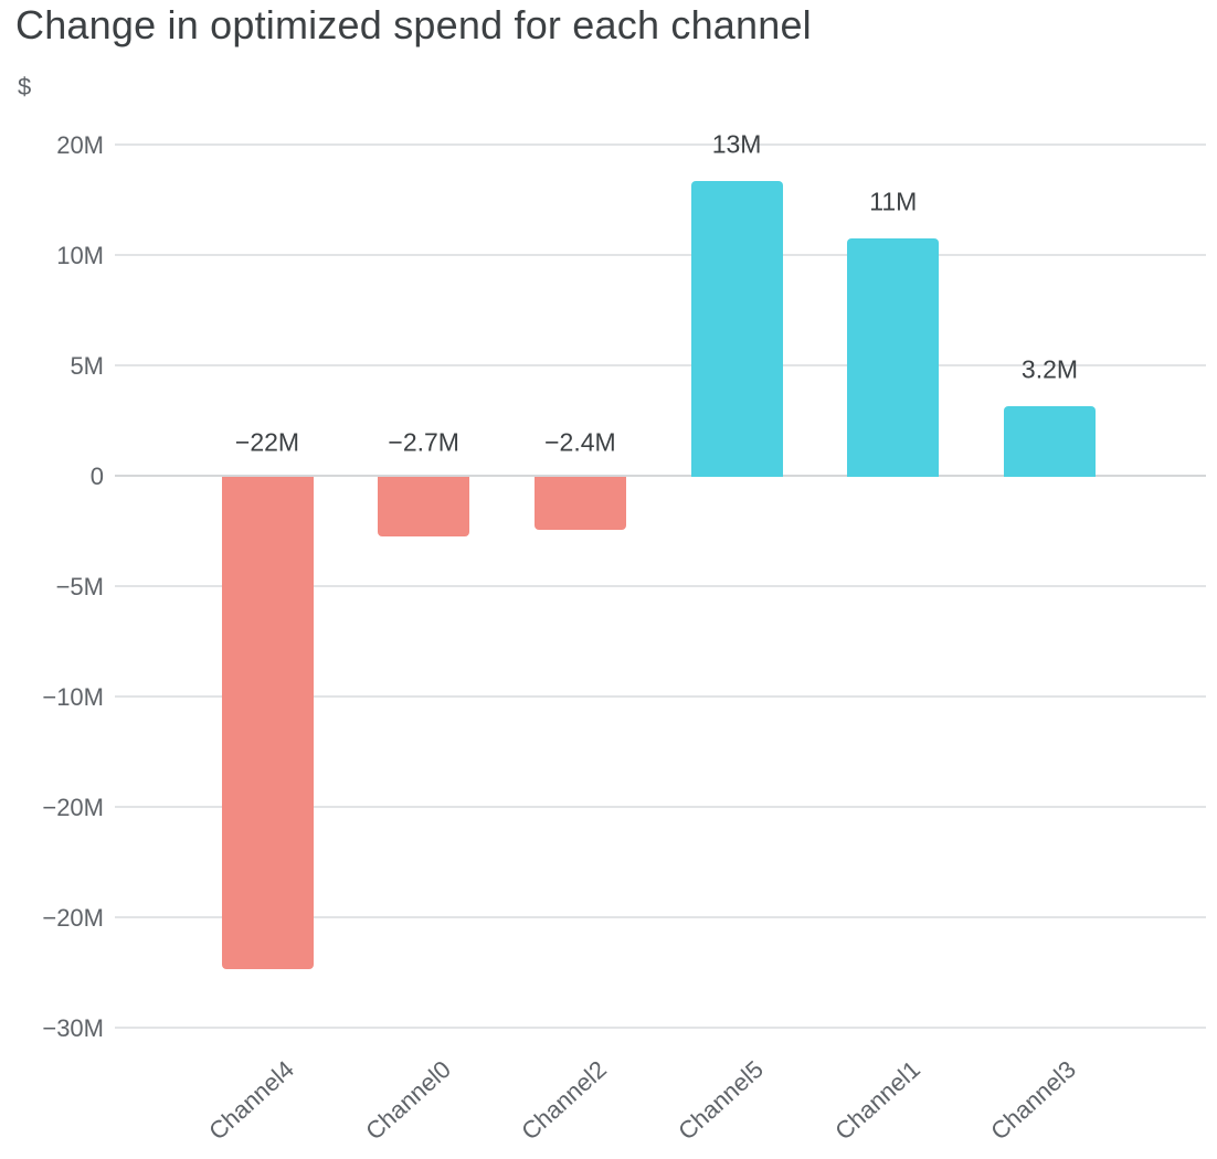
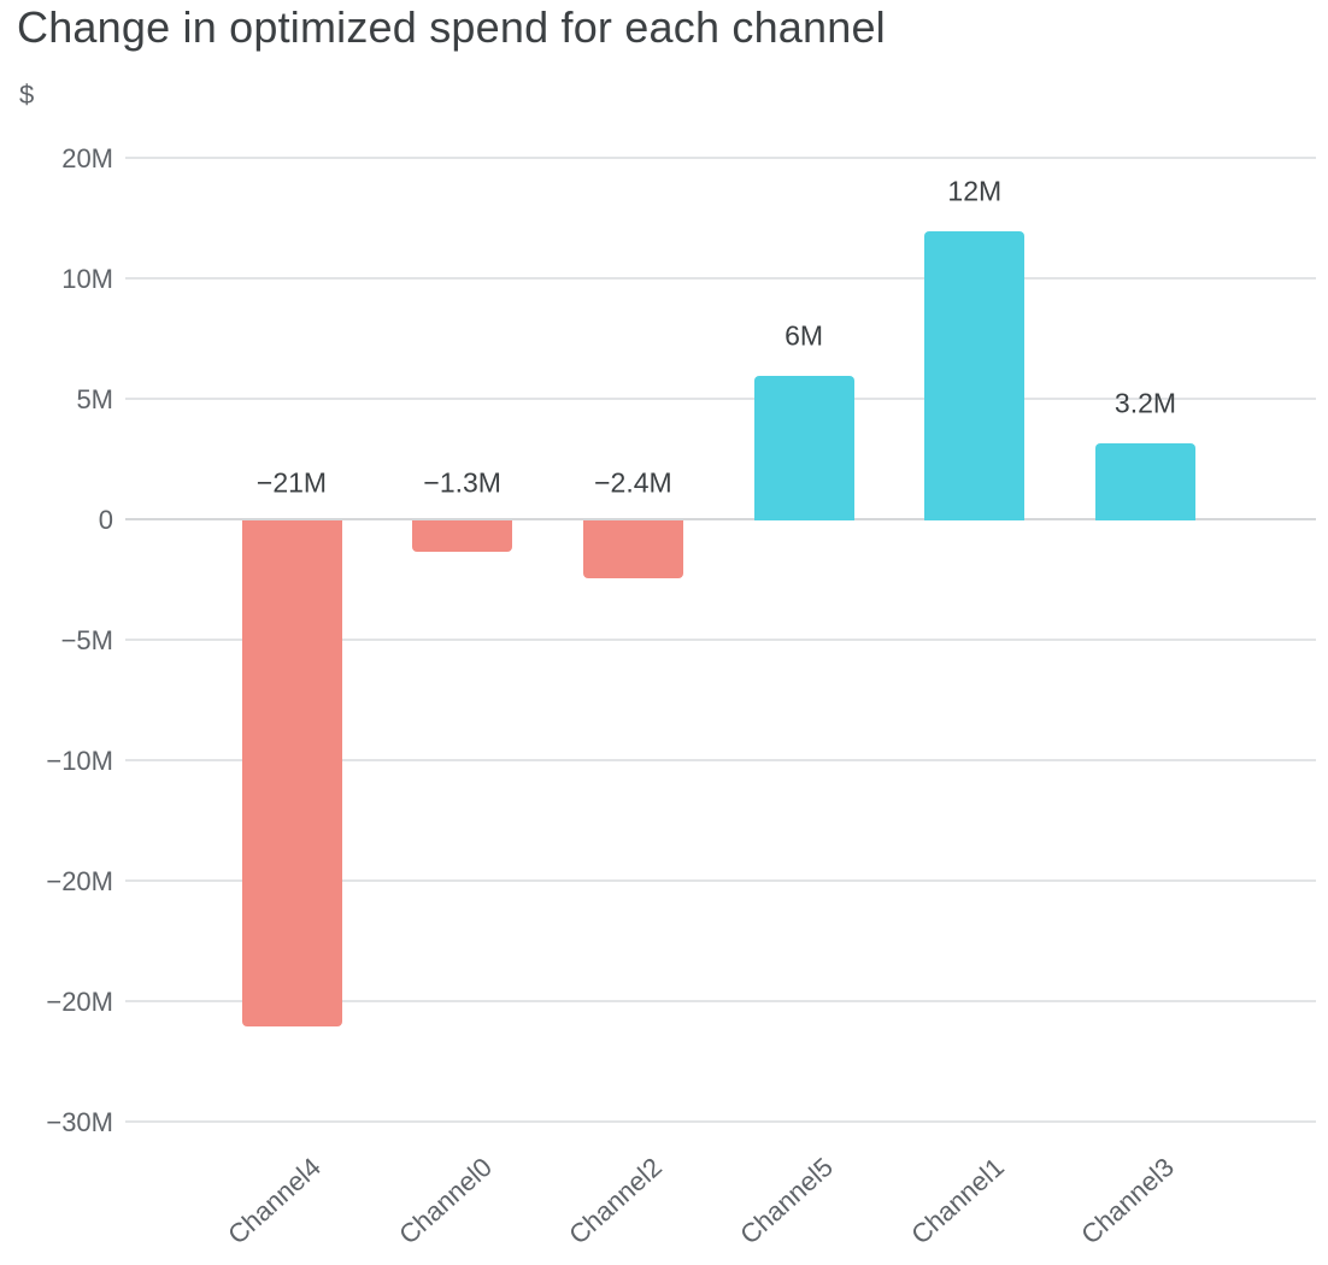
Channel4: −22M -> −21M
Channel0: −2.7M -> −1.3M
Channel5: 13M -> 6M
Channel1: 11M -> 12M
